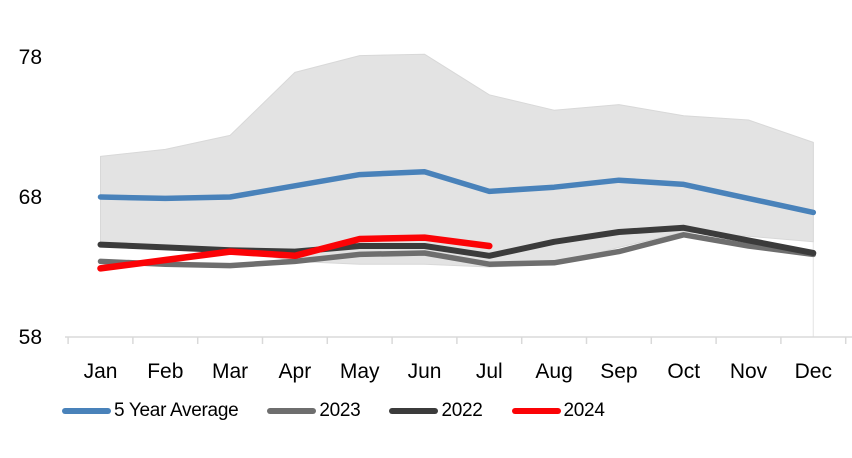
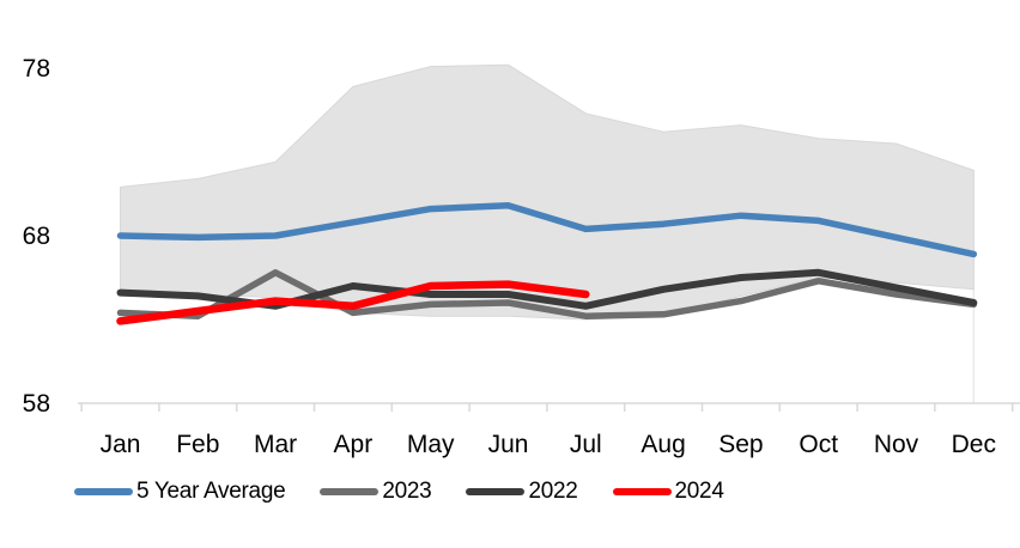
2023/Mar: 63.1 -> 65.8
2022/Mar: 64.2 -> 63.8
2022/Apr: 64.1 -> 65.0
